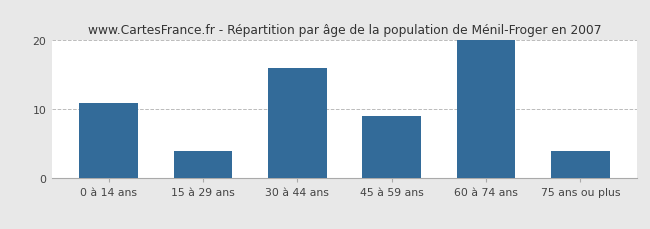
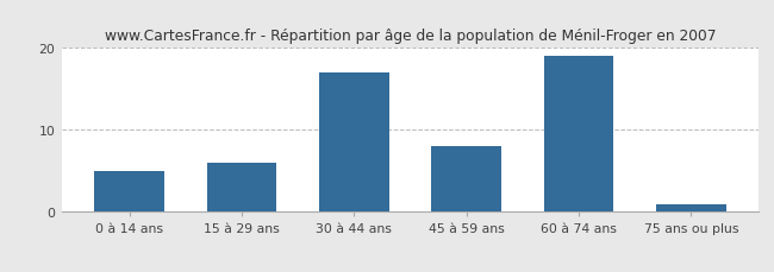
0 à 14 ans: 11 -> 5
15 à 29 ans: 4 -> 6
30 à 44 ans: 16 -> 17
45 à 59 ans: 9 -> 8
60 à 74 ans: 20 -> 19
75 ans ou plus: 4 -> 1
